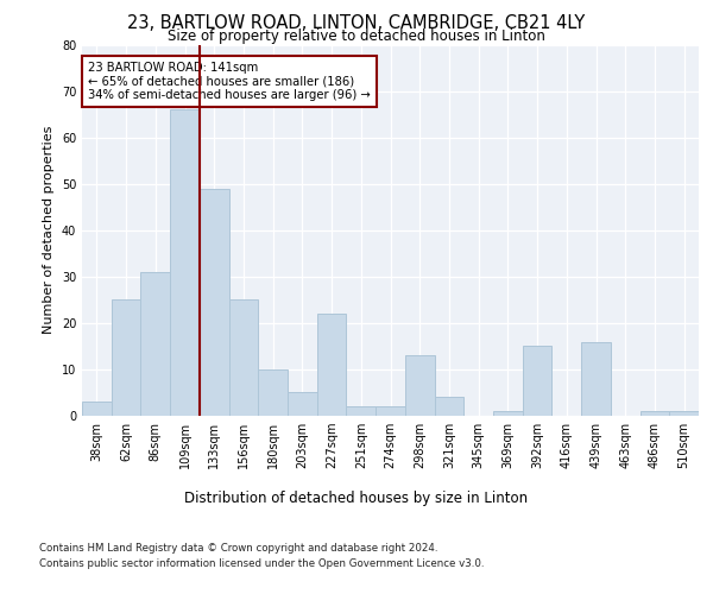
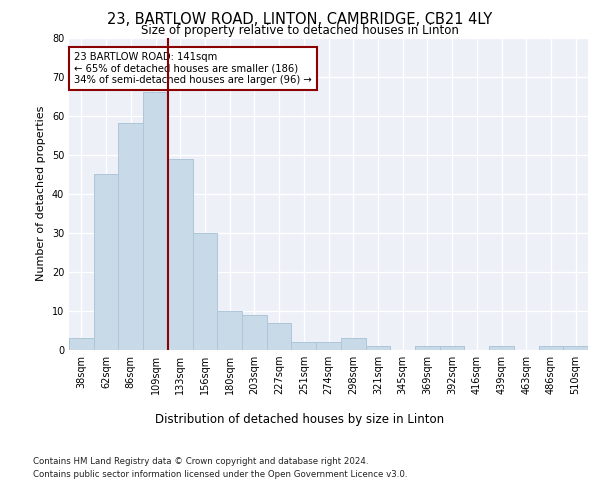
62sqm: 25 -> 45
86sqm: 31 -> 58
156sqm: 25 -> 30
203sqm: 5 -> 9
227sqm: 22 -> 7
298sqm: 13 -> 3
321sqm: 4 -> 1
392sqm: 15 -> 1
439sqm: 16 -> 1
